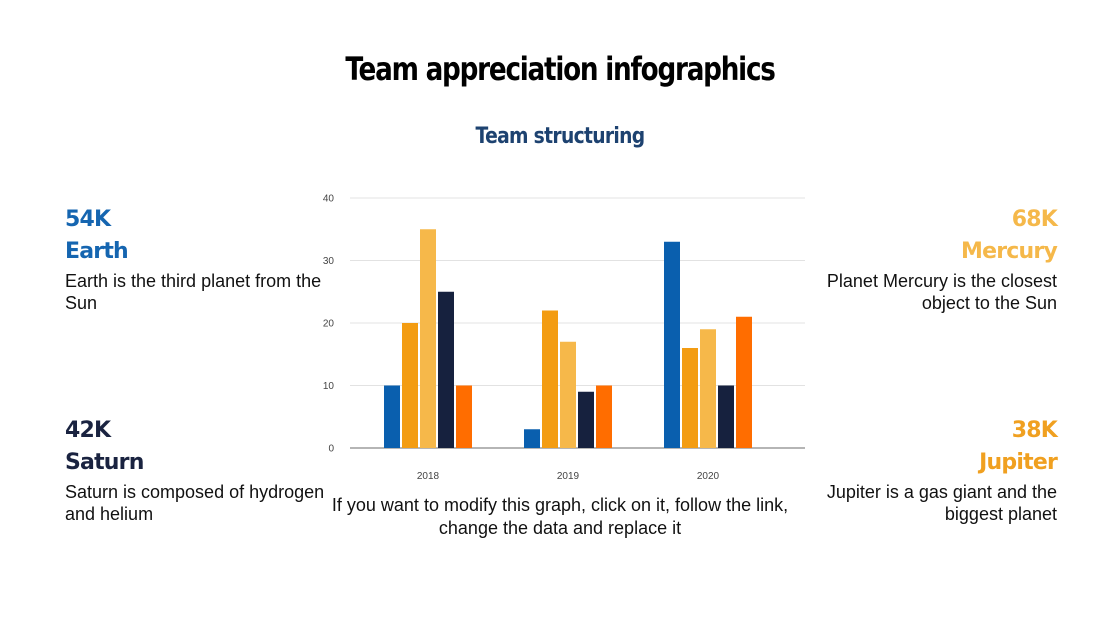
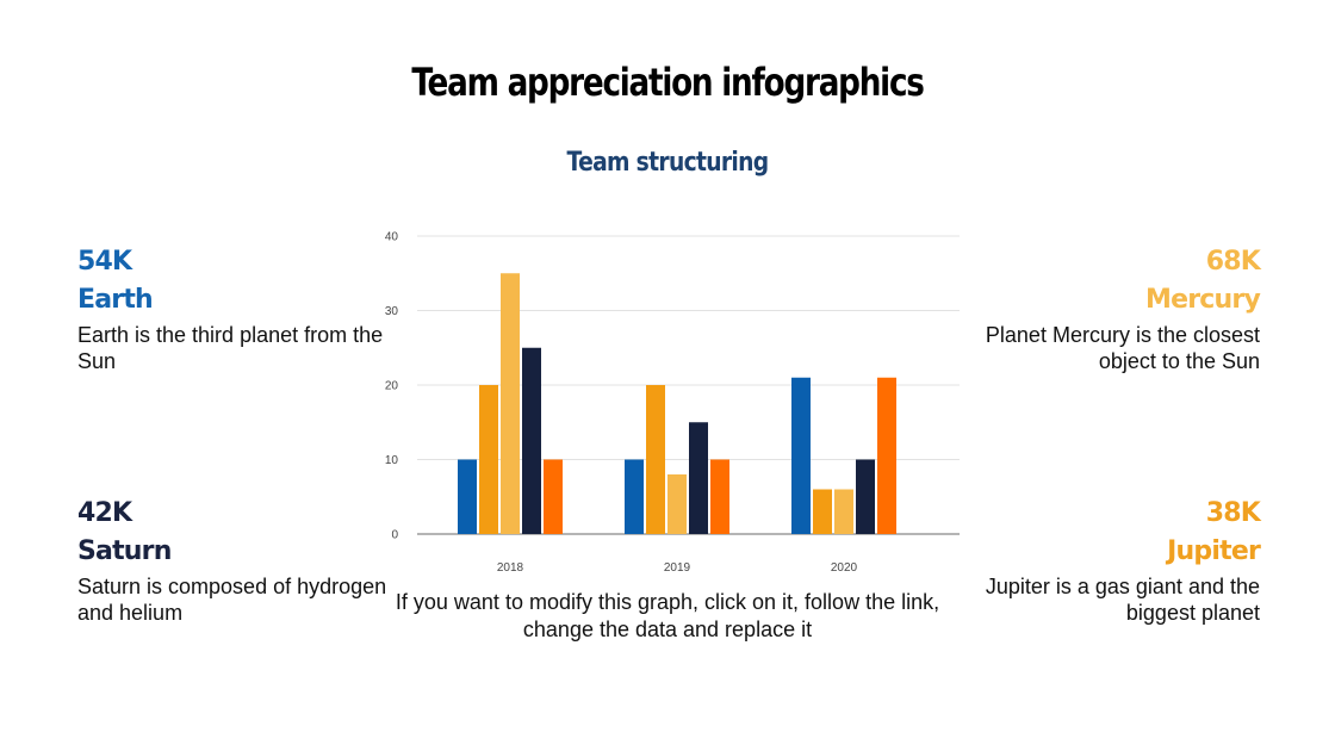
Earth/2019: 3 -> 10
Jupiter/2019: 22 -> 20
Mercury/2019: 17 -> 8
Saturn/2019: 9 -> 15
Earth/2020: 33 -> 21
Jupiter/2020: 16 -> 6
Mercury/2020: 19 -> 6
